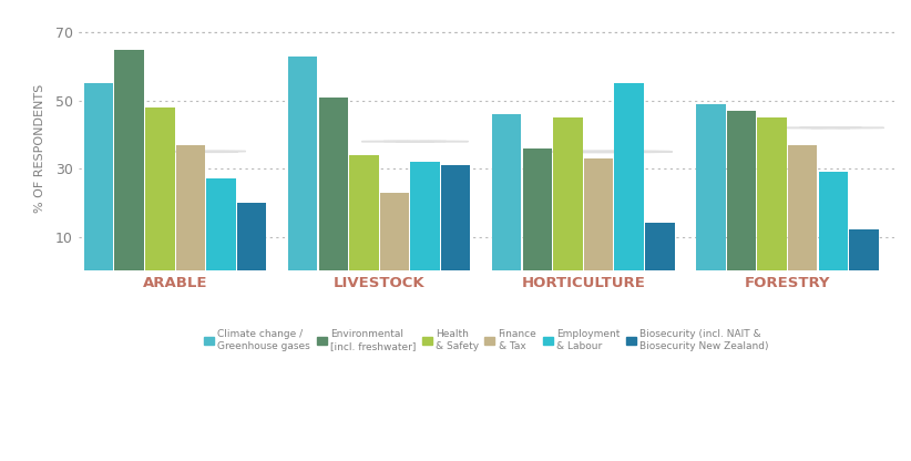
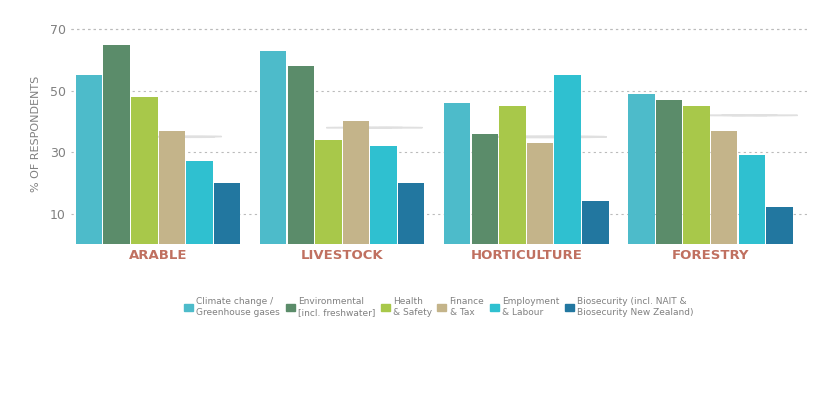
Environmental [incl. freshwater]/LIVESTOCK: 51 -> 58
Finance & Tax/LIVESTOCK: 23 -> 40
Biosecurity (incl. NAIT & Biosecurity New Zealand)/LIVESTOCK: 31 -> 20
